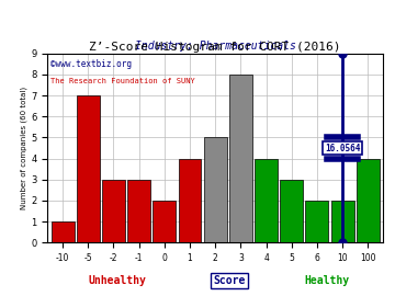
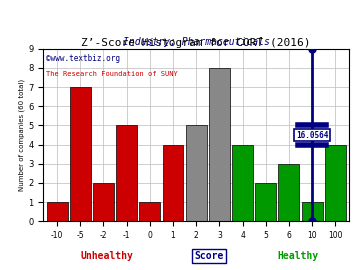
-2: 3 -> 2
-1: 3 -> 5
0: 2 -> 1
5: 3 -> 2
6: 2 -> 3
10: 2 -> 1
